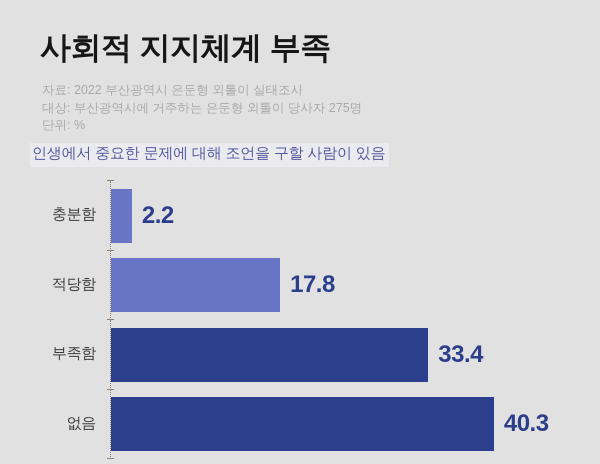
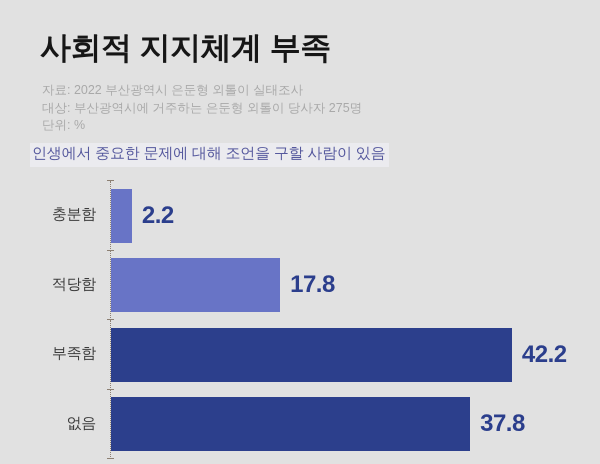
부족함: 33.4 -> 42.2
없음: 40.3 -> 37.8
